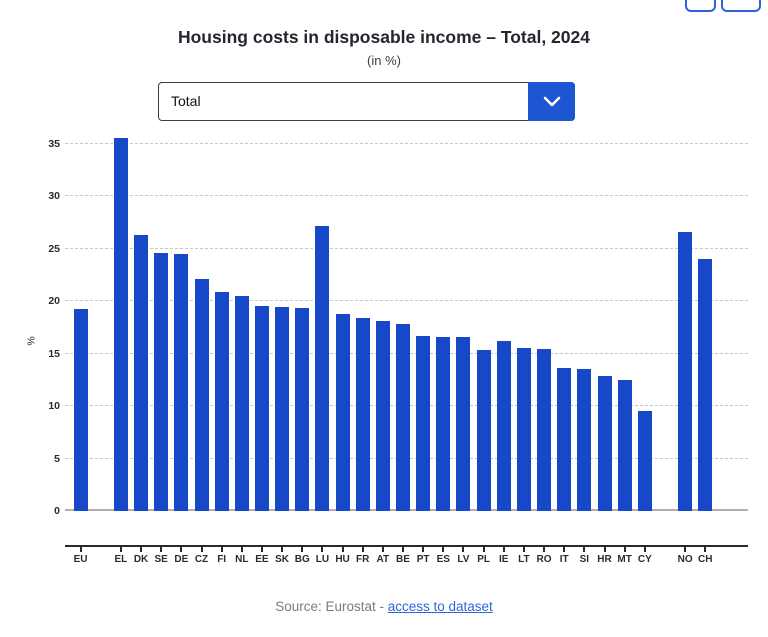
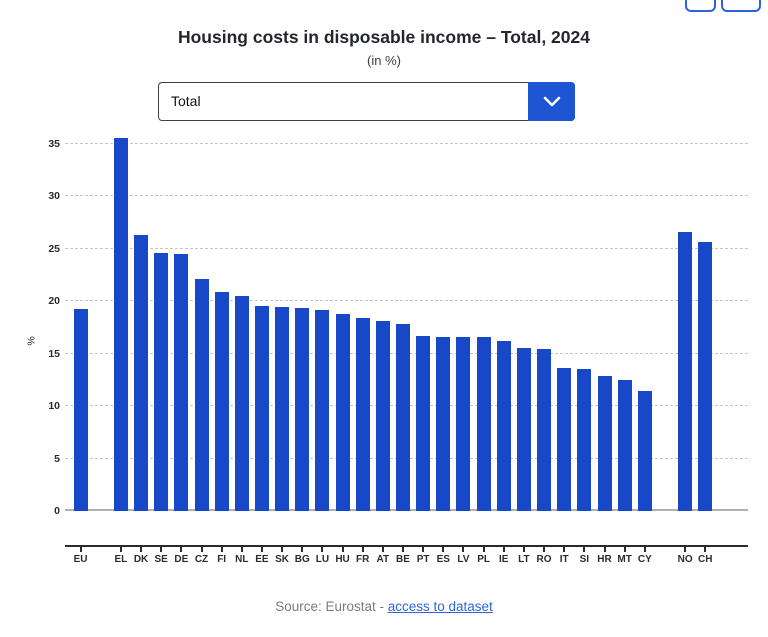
LU: 27.1 -> 19.1
PL: 15.3 -> 16.6
CY: 9.5 -> 11.4
CH: 24.0 -> 25.6
